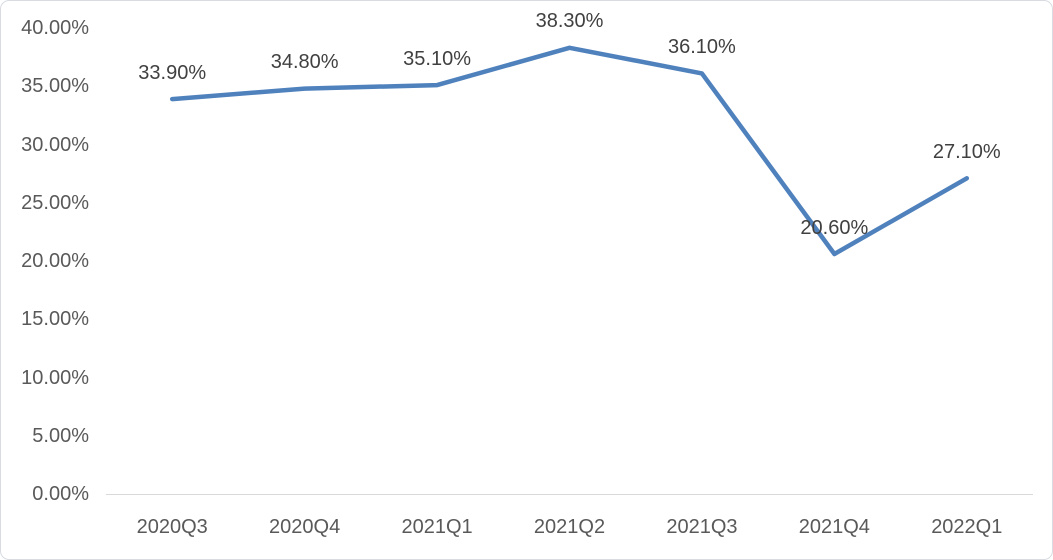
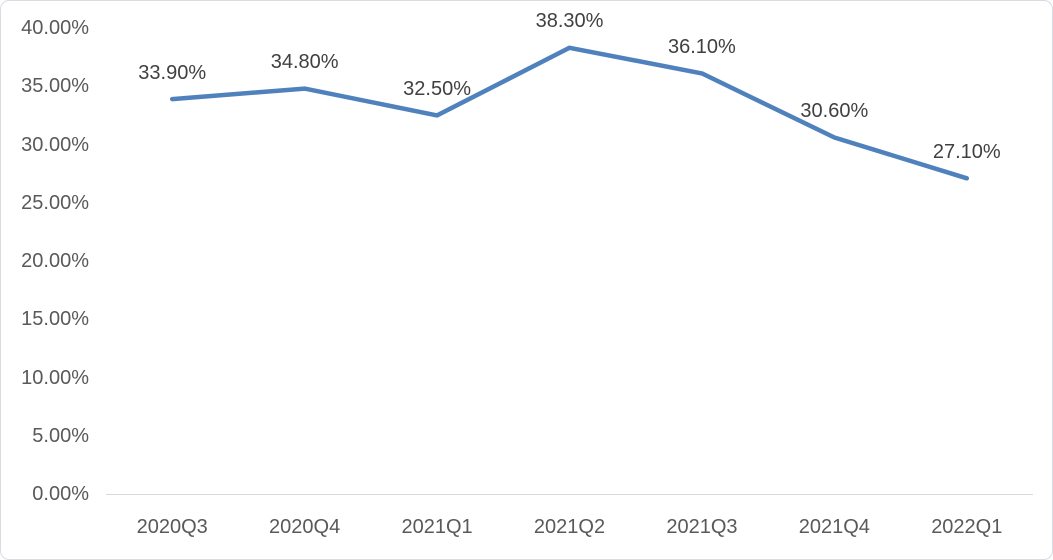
2021Q1: 35.10% -> 32.50%
2021Q4: 20.60% -> 30.60%
